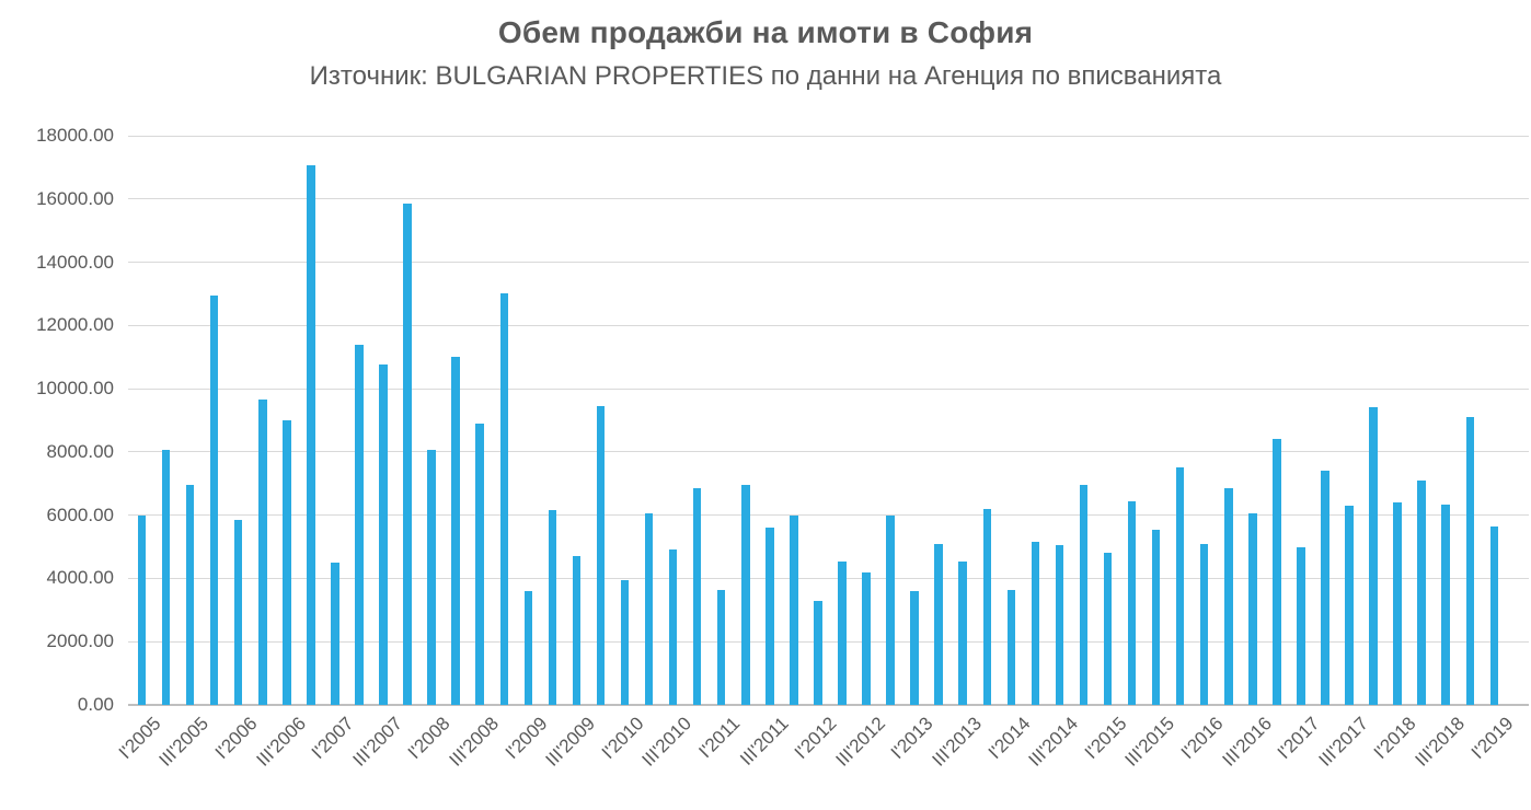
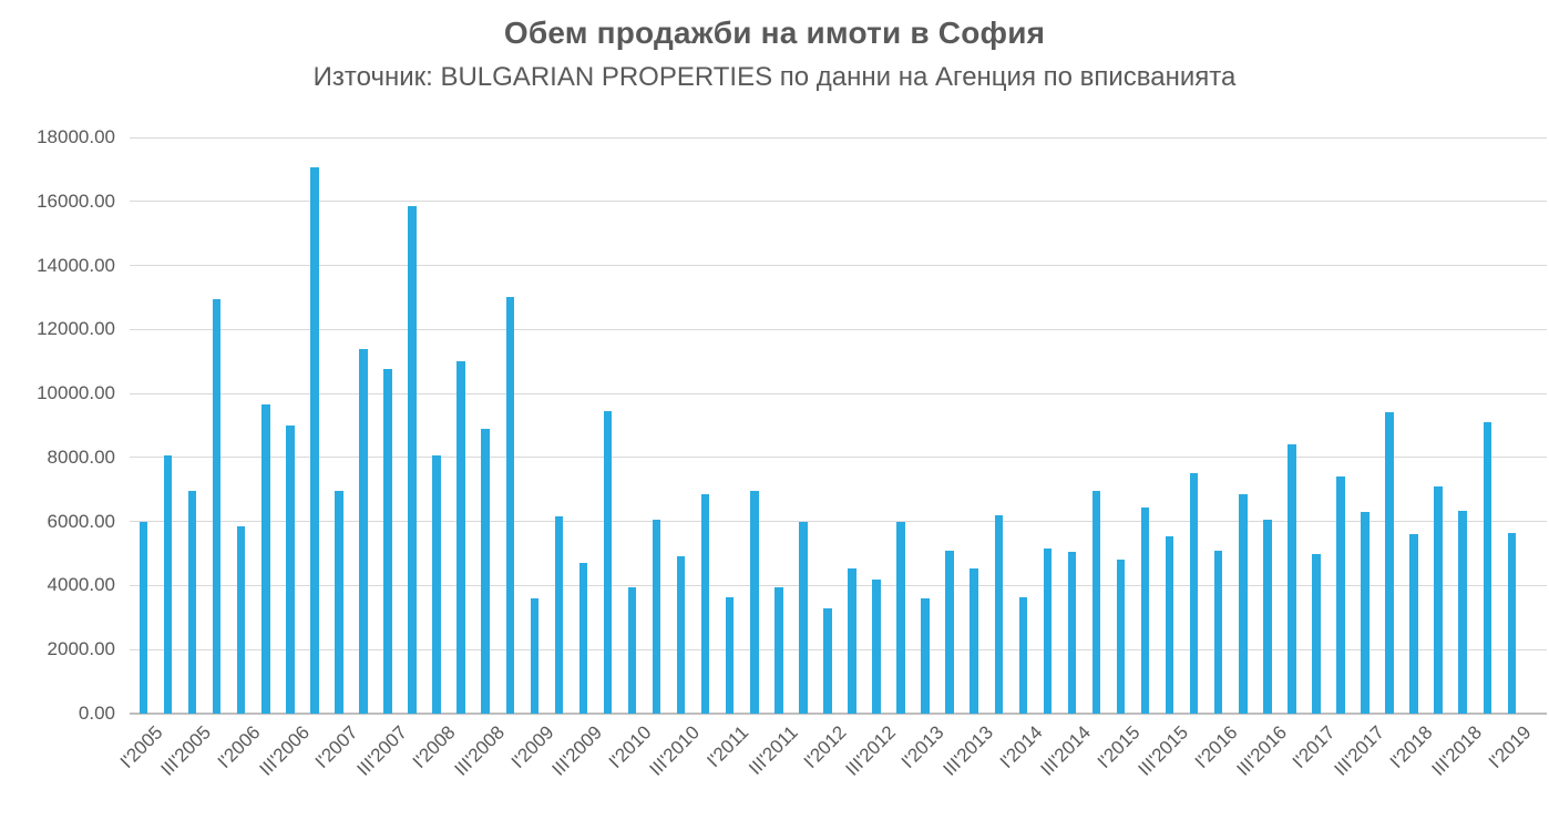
I'2007: 4500 -> 7000
III'2011: 5600 -> 4000
I'2018: 6400 -> 5600
